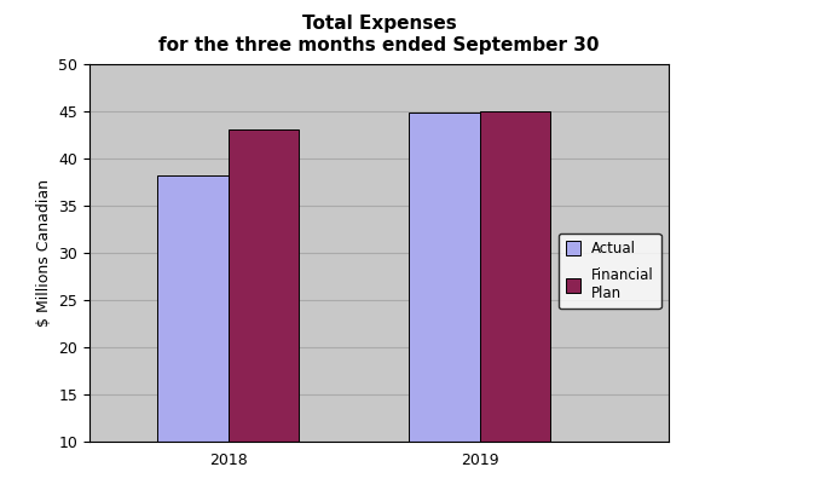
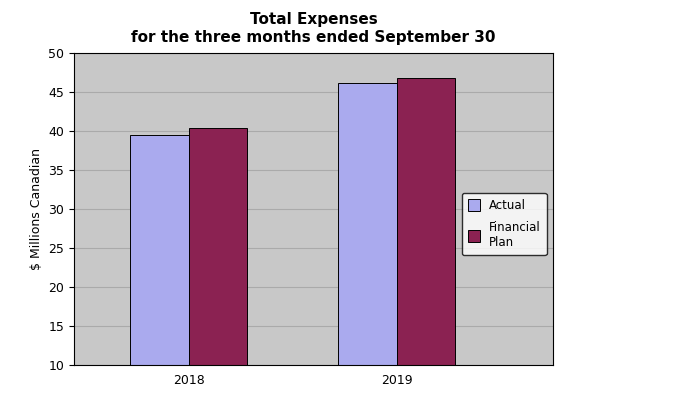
Actual/2018: 38.2 -> 39.5
Financial Plan/2018: 43.0 -> 40.3
Actual/2019: 44.8 -> 46.1
Financial Plan/2019: 45.0 -> 46.7
